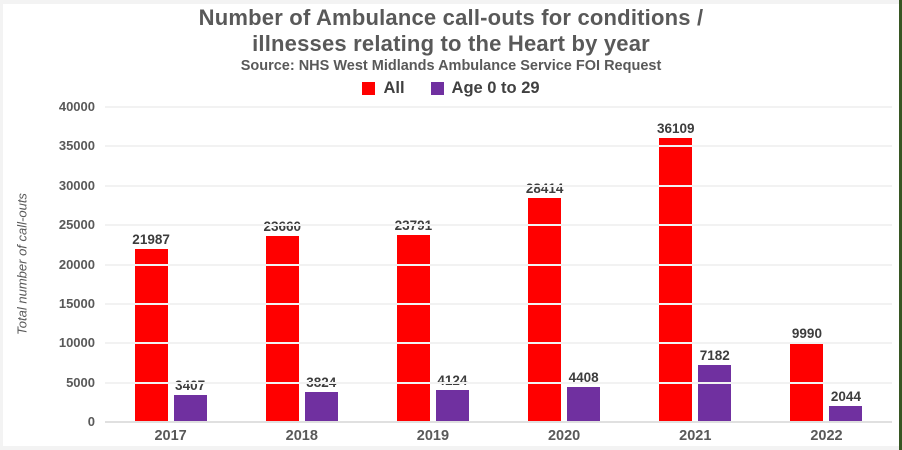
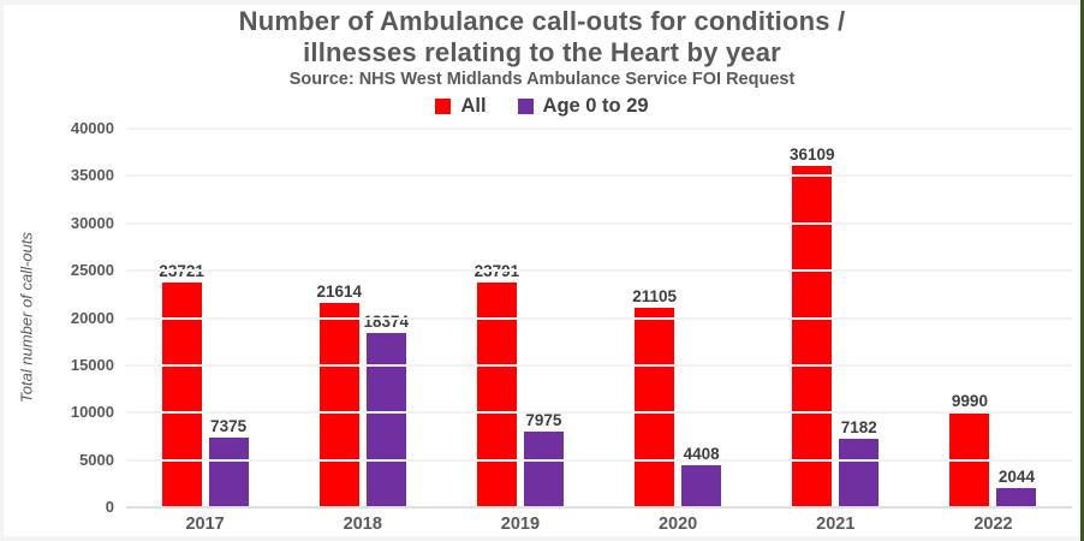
All/2017: 21987 -> 23721
Age 0 to 29/2017: 3407 -> 7375
All/2018: 23660 -> 21614
Age 0 to 29/2018: 3824 -> 18374
Age 0 to 29/2019: 4124 -> 7975
All/2020: 28414 -> 21105
